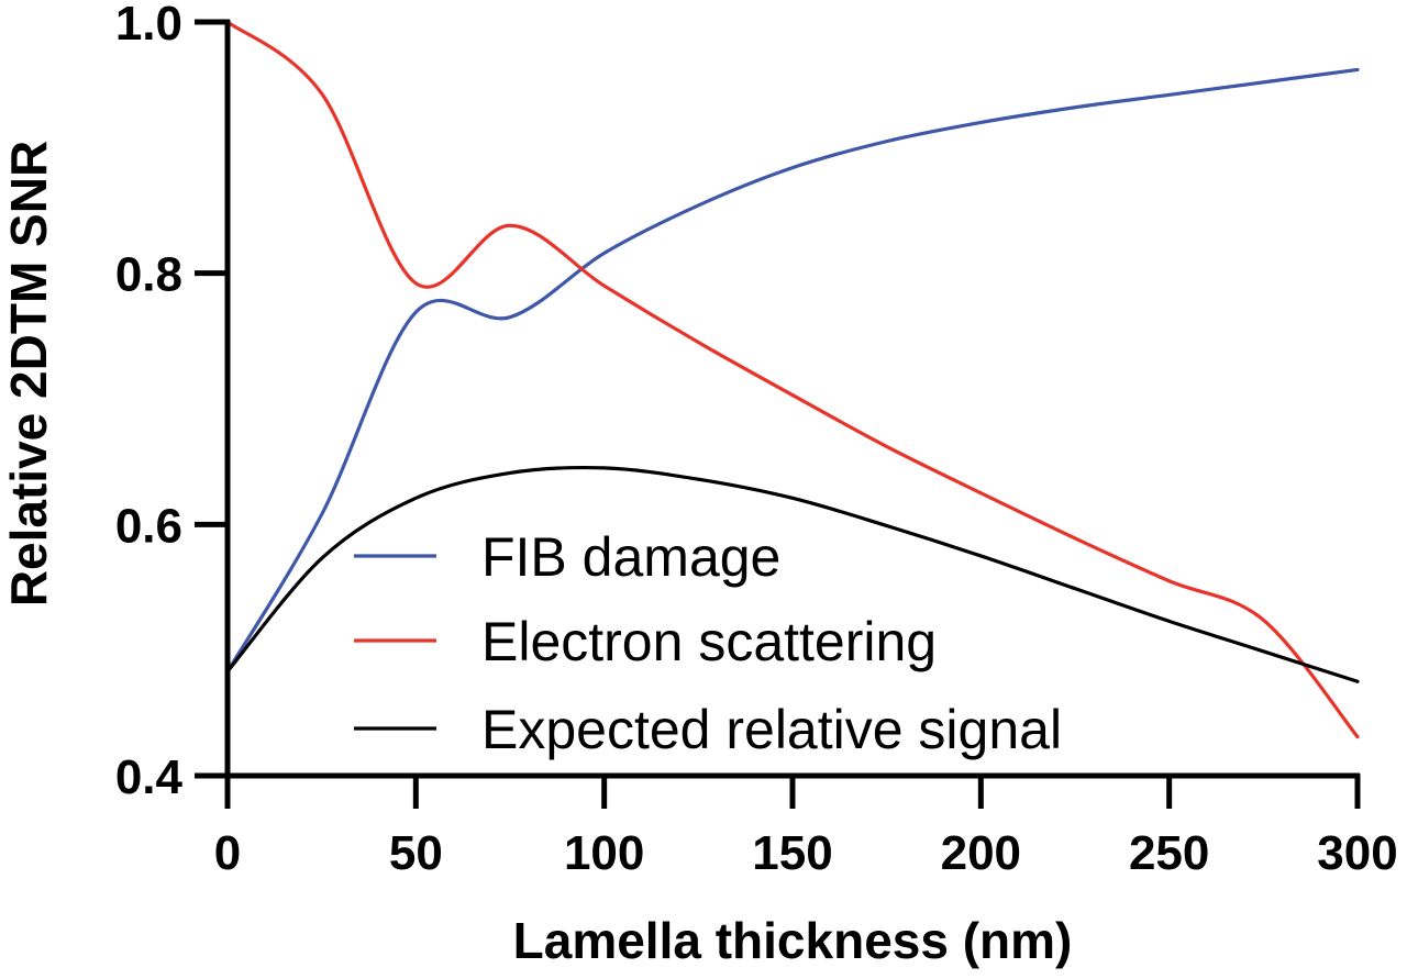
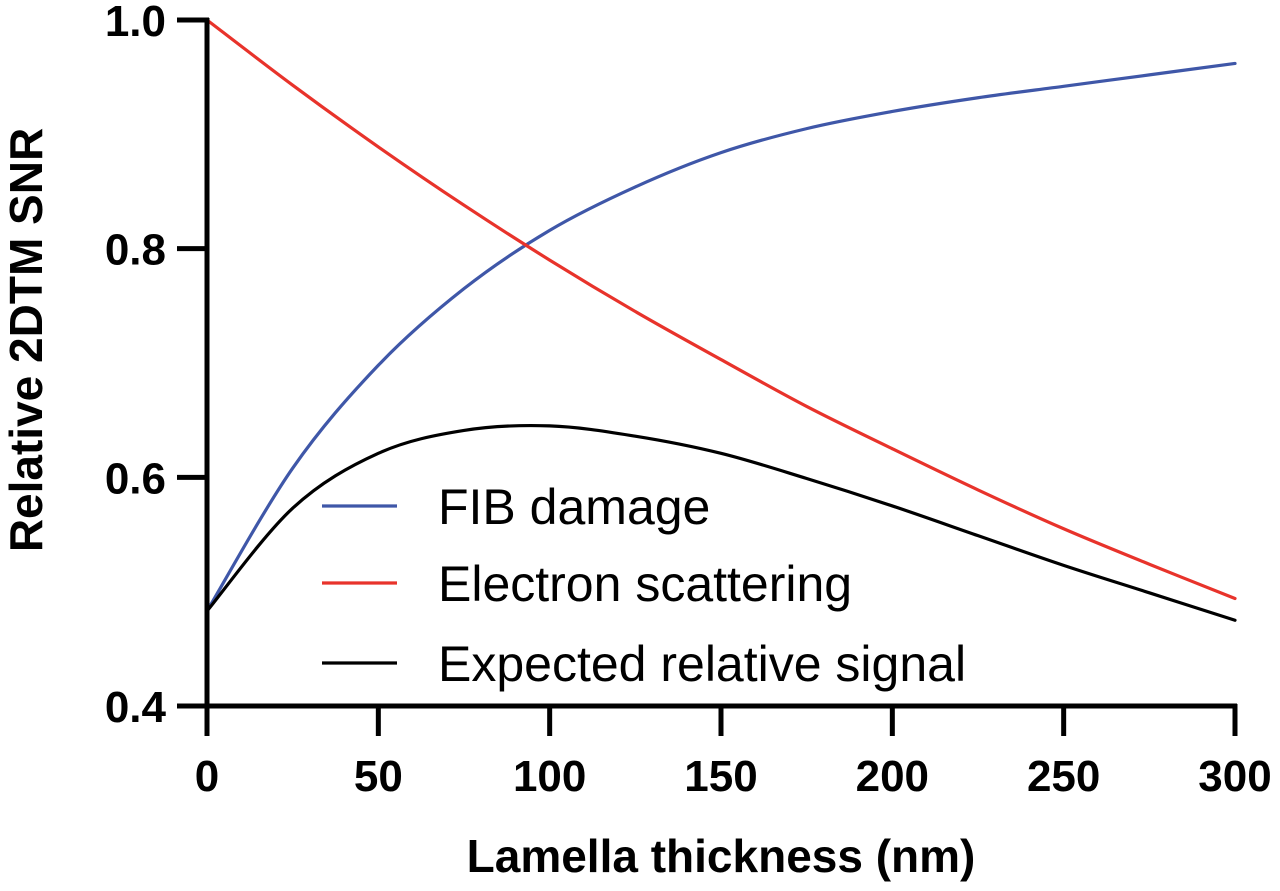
FIB damage/50: 0.769 -> 0.698
Electron scattering/50: 0.792 -> 0.889
Electron scattering/300: 0.431 -> 0.494
